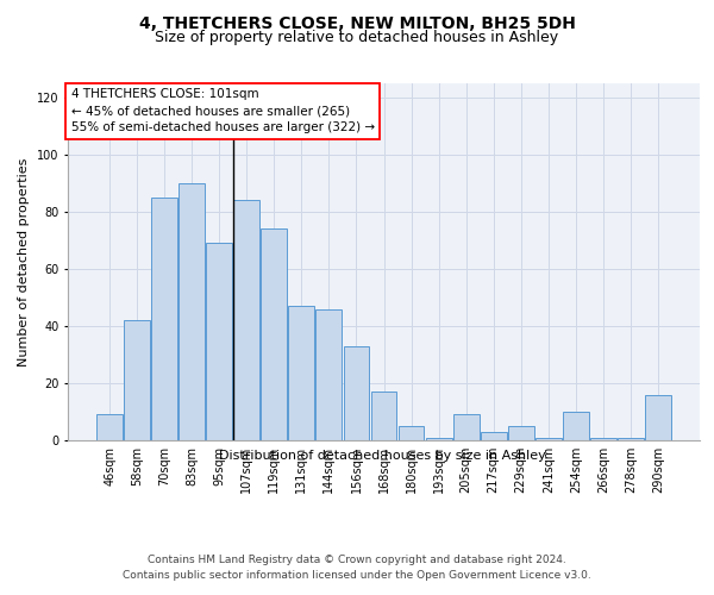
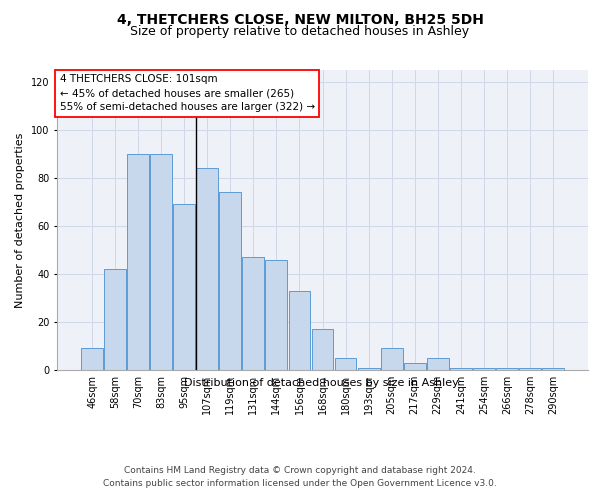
70sqm: 85 -> 90
254sqm: 10 -> 1
290sqm: 16 -> 1
